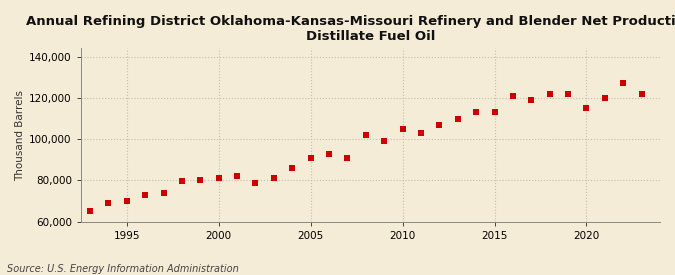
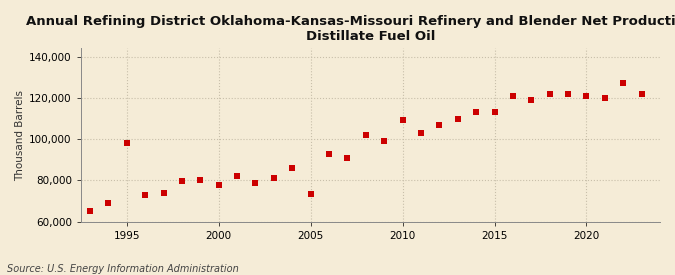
1995: 70,000 -> 98,000
2000: 81,000 -> 78,000
2005: 91,000 -> 73,500
2010: 105,000 -> 109,500
2020: 115,000 -> 121,000
